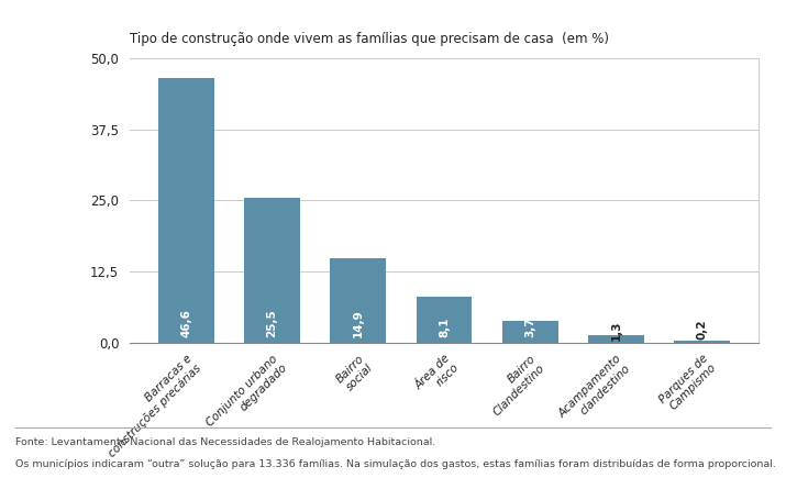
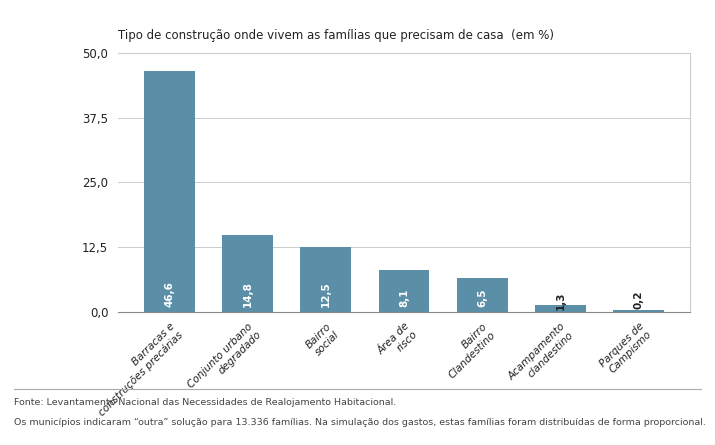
Conjunto urbano degradado: 25,5 -> 14,8
Bairro social: 14,9 -> 12,5
Bairro Clandestino: 3,7 -> 6,5
